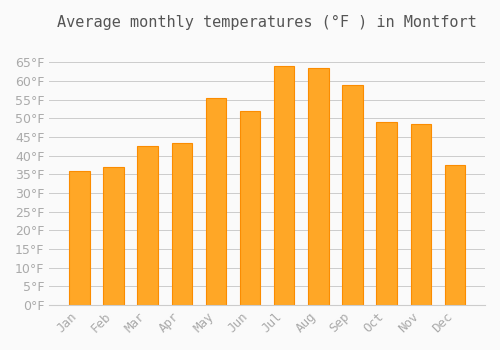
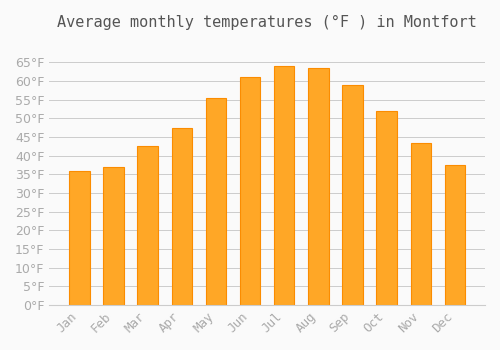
Apr: 43.5°F -> 47.5°F
Jun: 52.0°F -> 61.0°F
Oct: 49.0°F -> 52.0°F
Nov: 48.5°F -> 43.5°F
